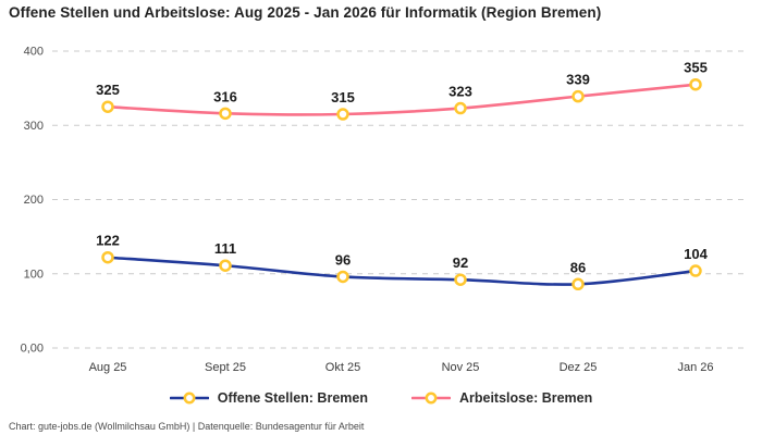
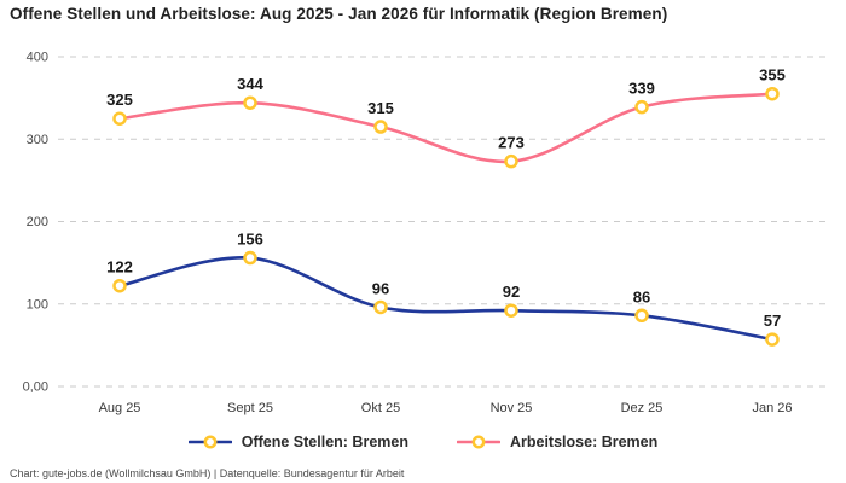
Offene Stellen: Bremen/Sept 25: 111 -> 156
Arbeitslose: Bremen/Sept 25: 316 -> 344
Arbeitslose: Bremen/Nov 25: 323 -> 273
Offene Stellen: Bremen/Jan 26: 104 -> 57
